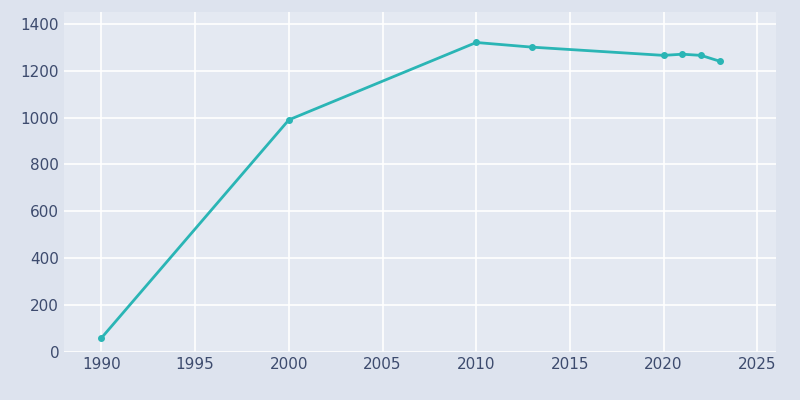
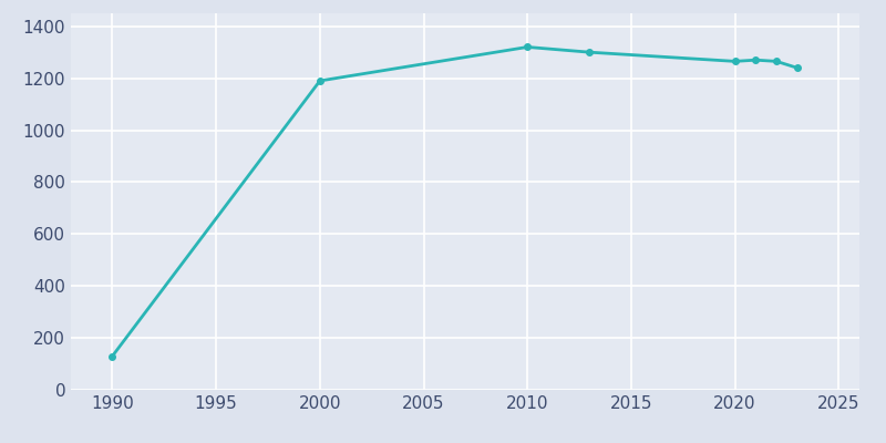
1990: 60 -> 130
2000: 990 -> 1190
